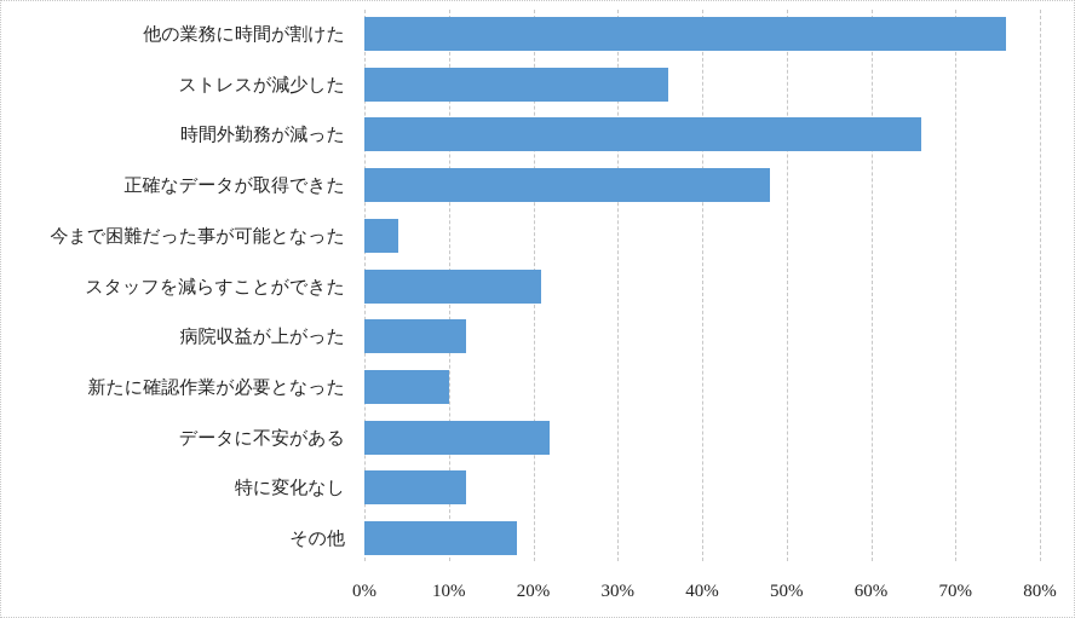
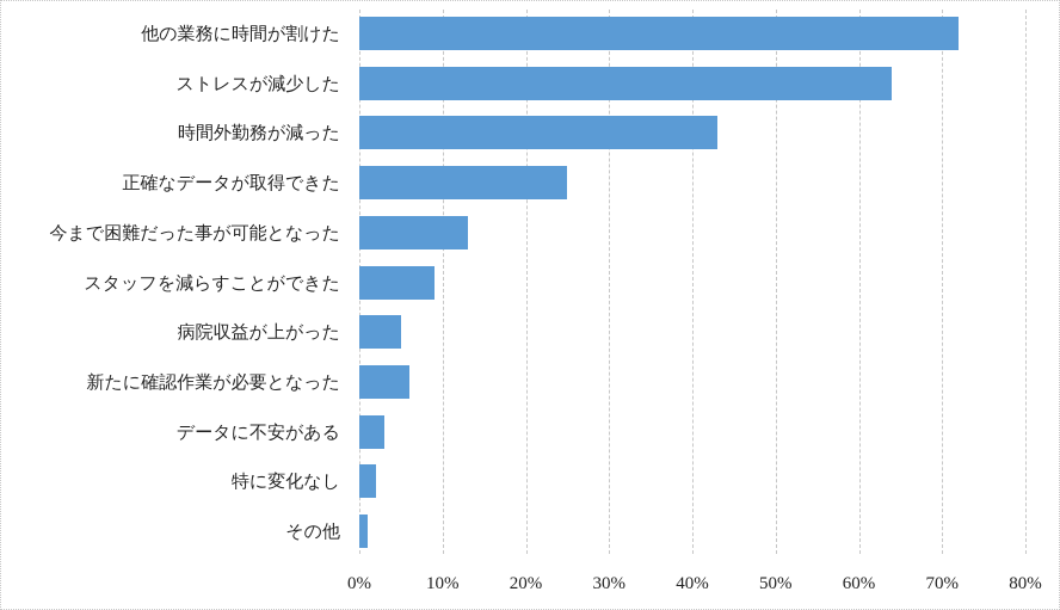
他の業務に時間が割けた: 76% -> 72%
ストレスが減少した: 36% -> 64%
時間外勤務が減った: 66% -> 43%
正確なデータが取得できた: 48% -> 25%
今まで困難だった事が可能となった: 4% -> 13%
スタッフを減らすことができた: 21% -> 9%
病院収益が上がった: 12% -> 5%
新たに確認作業が必要となった: 10% -> 6%
データに不安がある: 22% -> 3%
特に変化なし: 12% -> 2%
その他: 18% -> 1%
